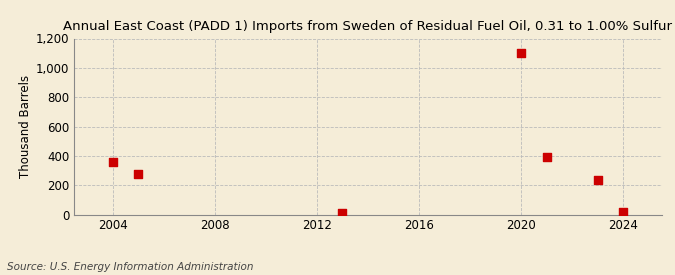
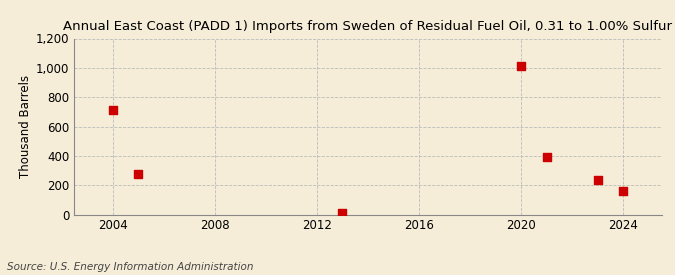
2004: 360 -> 710
2020: 1,100 -> 1,010
2024: 20 -> 160
